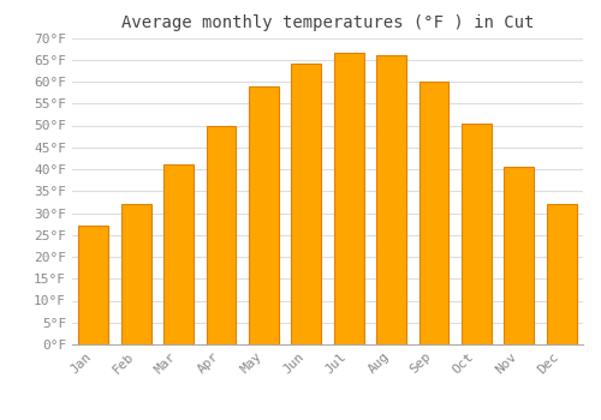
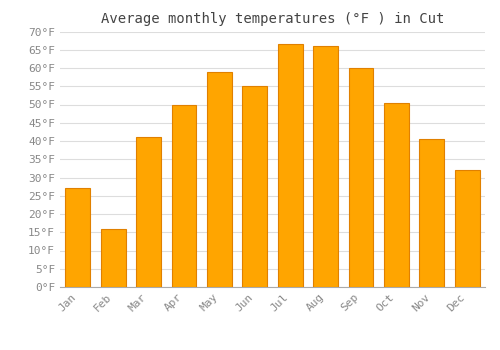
Feb: 32.0°F -> 16.0°F
Jun: 64.0°F -> 55.0°F
